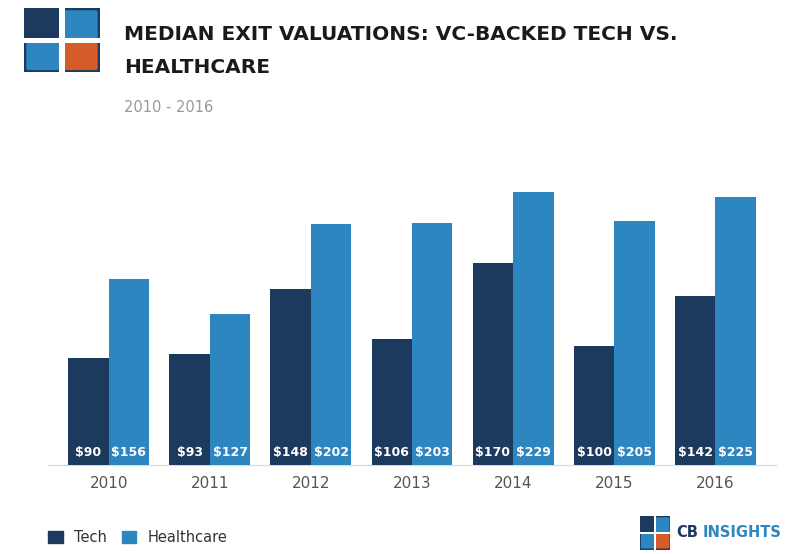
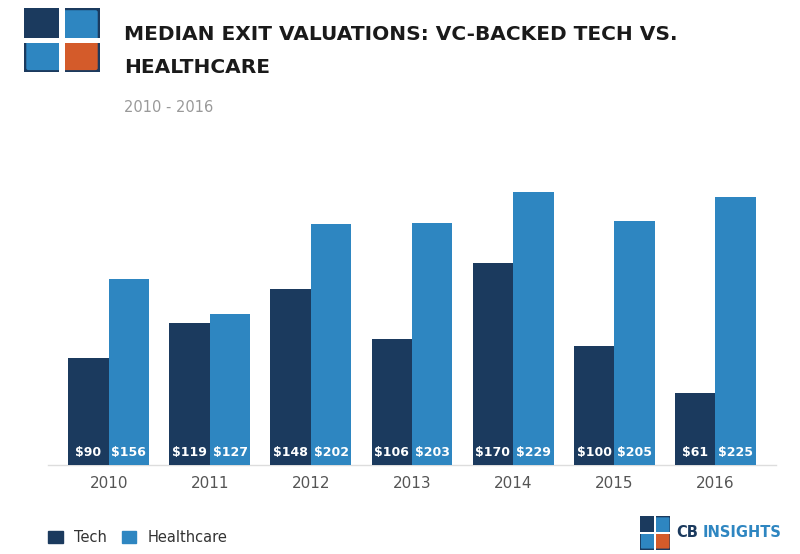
Tech/2011: $93 -> $119
Tech/2016: $142 -> $61
